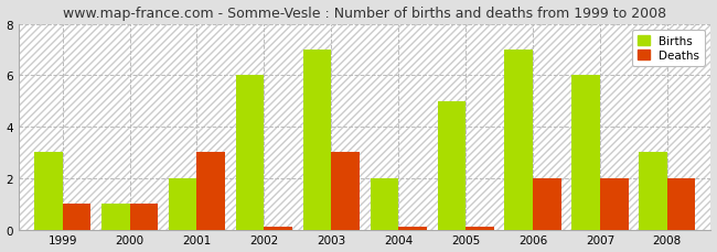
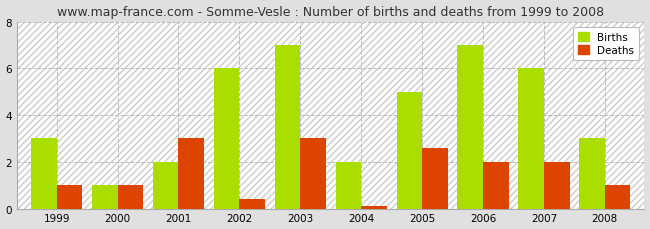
Deaths/2002: 0.1 -> 0.4
Deaths/2005: 0.1 -> 2.6
Deaths/2008: 2.0 -> 1.0
